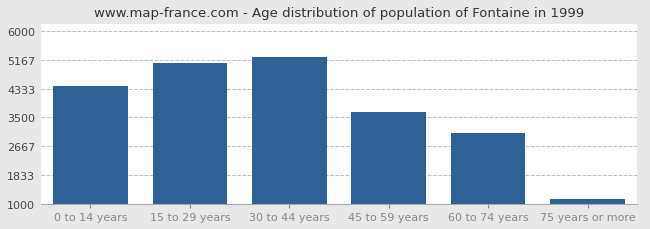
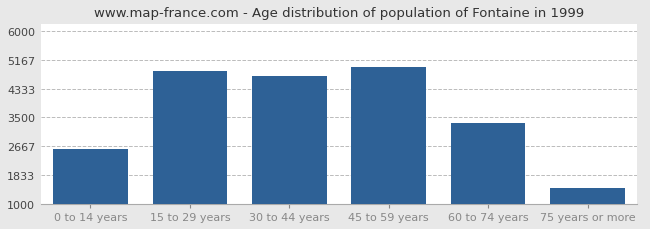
0 to 14 years: 4420 -> 2600
15 to 29 years: 5070 -> 4850
30 to 44 years: 5240 -> 4700
45 to 59 years: 3660 -> 4950
60 to 74 years: 3060 -> 3350
75 years or more: 1130 -> 1450
